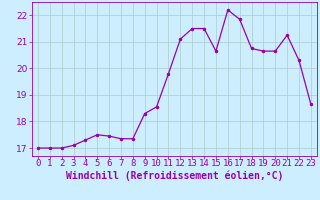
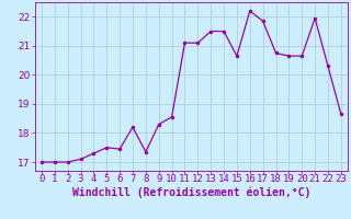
7: 17.35 -> 18.20
11: 19.80 -> 21.10
21: 21.25 -> 21.95
